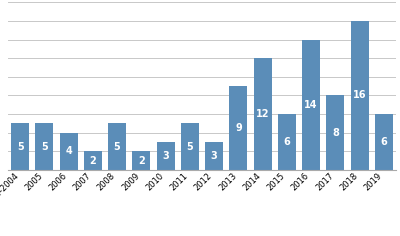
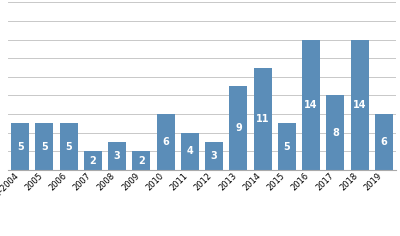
2006: 4 -> 5
2008: 5 -> 3
2010: 3 -> 6
2011: 5 -> 4
2014: 12 -> 11
2015: 6 -> 5
2018: 16 -> 14
